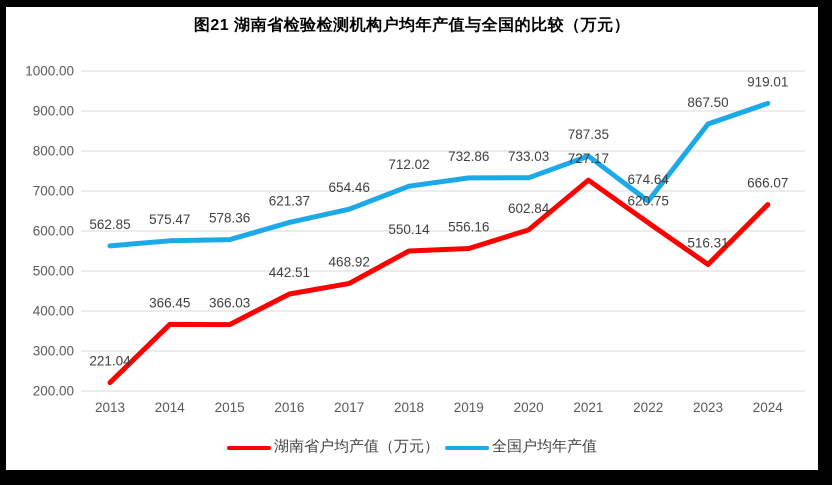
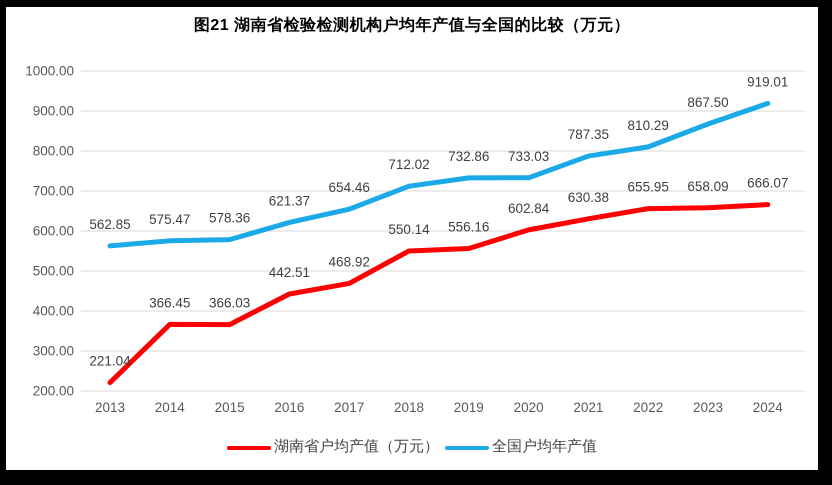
湖南省户均产值（万元）/2021: 727.17 -> 630.38
湖南省户均产值（万元）/2022: 620.75 -> 655.95
全国户均年产值/2022: 674.64 -> 810.29
湖南省户均产值（万元）/2023: 516.31 -> 658.09
